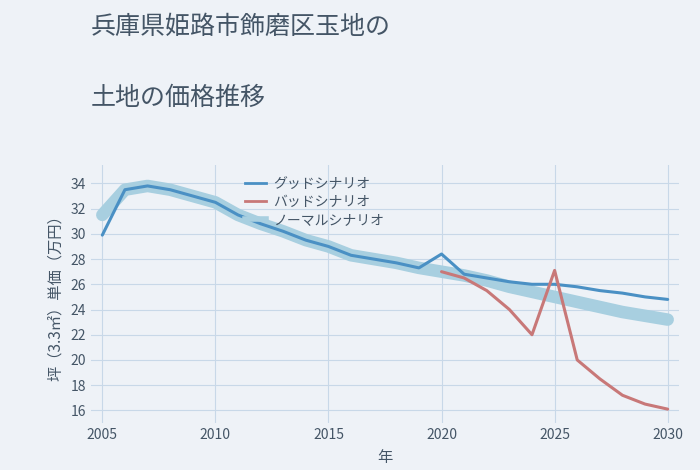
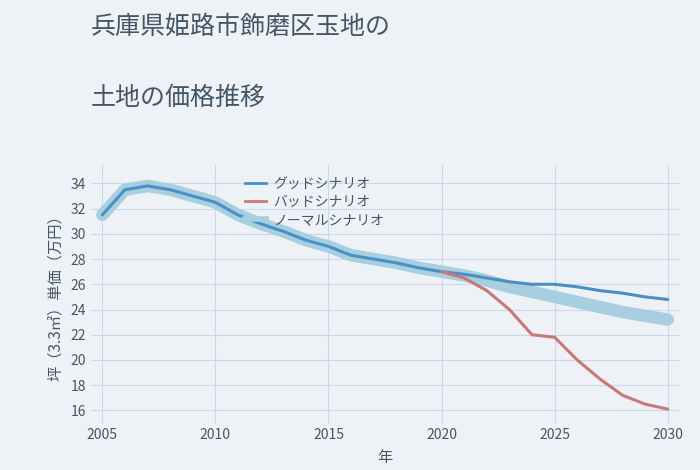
グッドシナリオ/2005: 29.9 -> 31.5
グッドシナリオ/2020: 28.4 -> 27.0
バッドシナリオ/2025: 27.1 -> 21.8
